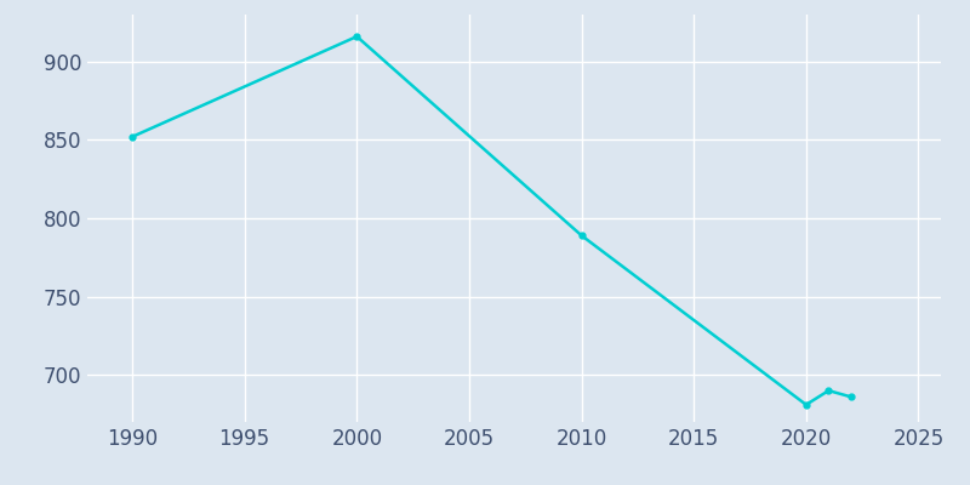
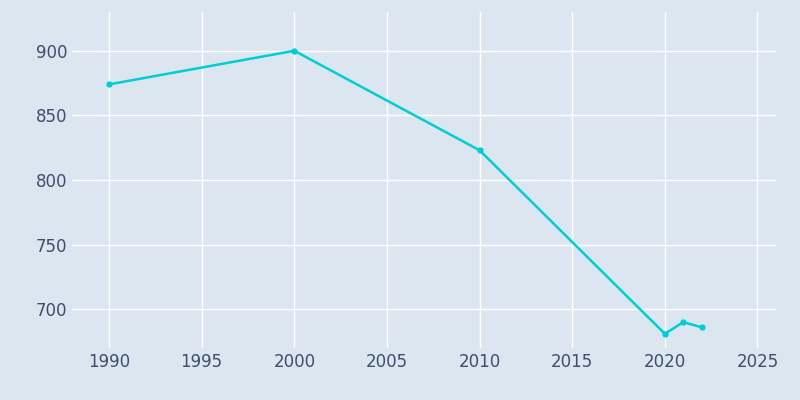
1990: 852 -> 874
2000: 916 -> 900
2010: 789 -> 823
